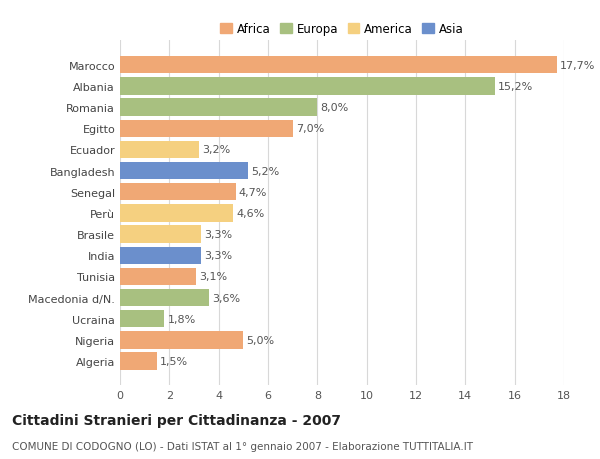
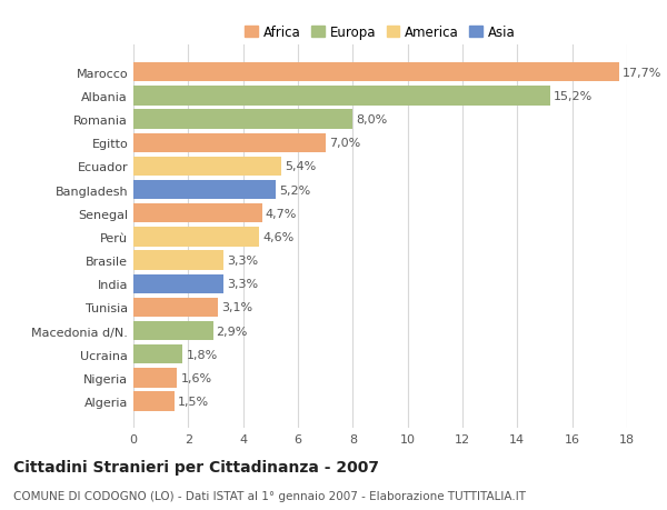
Ecuador: 3,2% -> 5,4%
Macedonia d/N.: 3,6% -> 2,9%
Nigeria: 5,0% -> 1,6%
